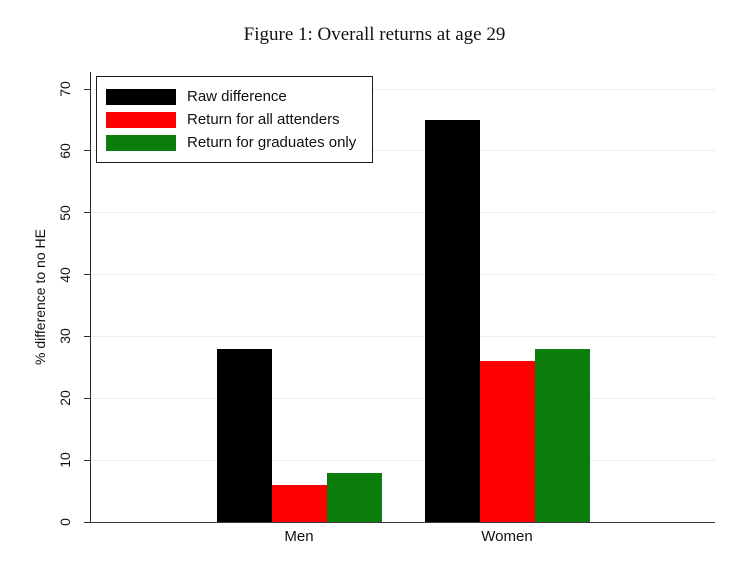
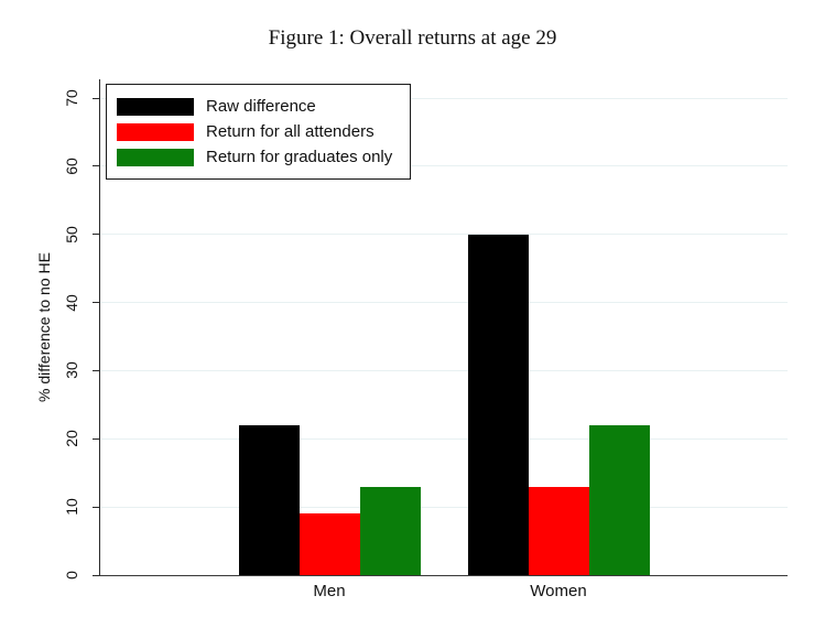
Raw difference/Men: 28 -> 22
Return for all attenders/Men: 6 -> 9
Return for graduates only/Men: 8 -> 13
Raw difference/Women: 65 -> 50
Return for all attenders/Women: 26 -> 13
Return for graduates only/Women: 28 -> 22
